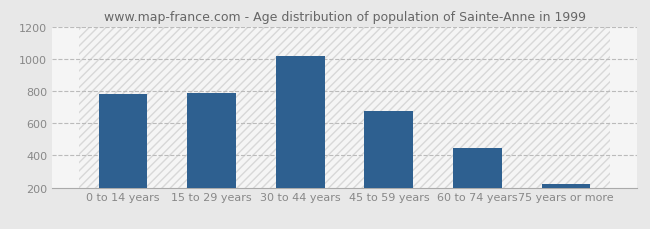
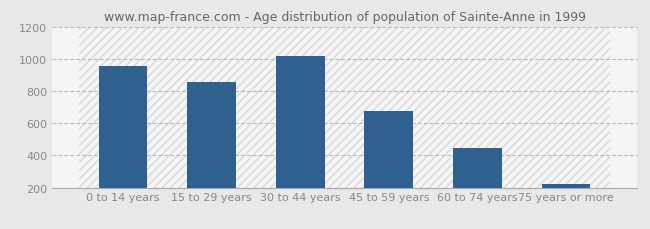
0 to 14 years: 780 -> 960
15 to 29 years: 790 -> 860
